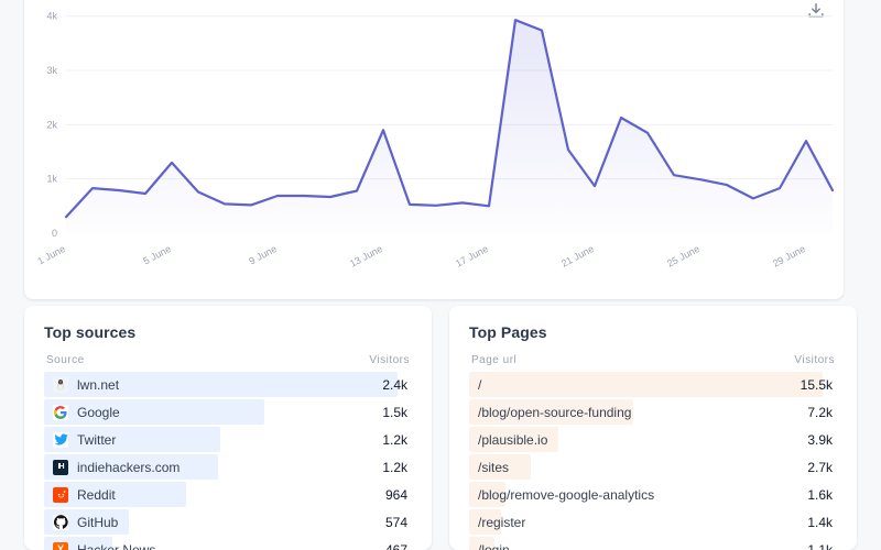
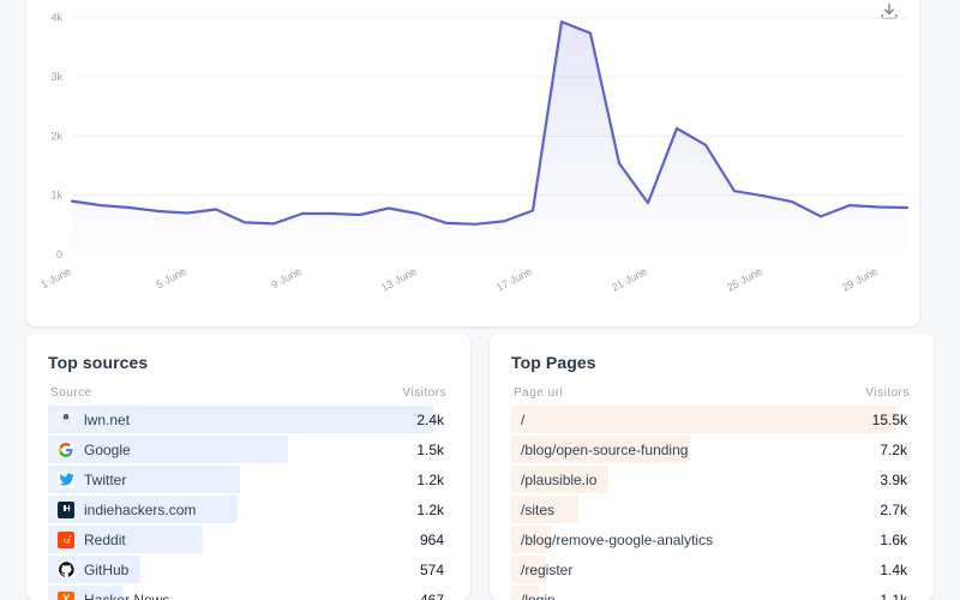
1 June: 0.3k -> 0.9k
5 June: 1.3k -> 0.7k
13 June: 1.9k -> 0.7k
17 June: 0.5k -> 0.7k
29 June: 1.7k -> 0.8k
